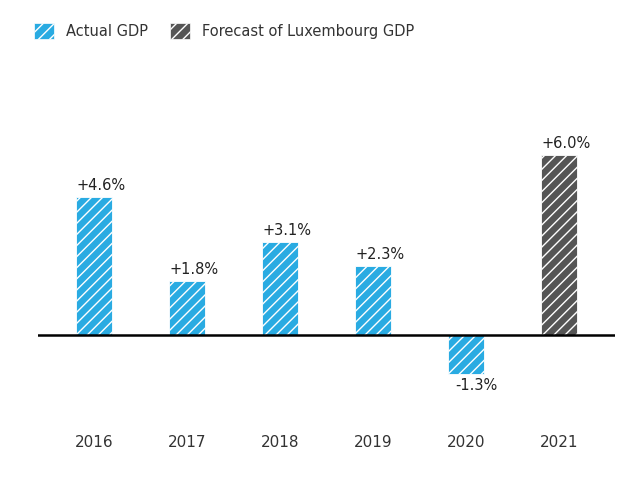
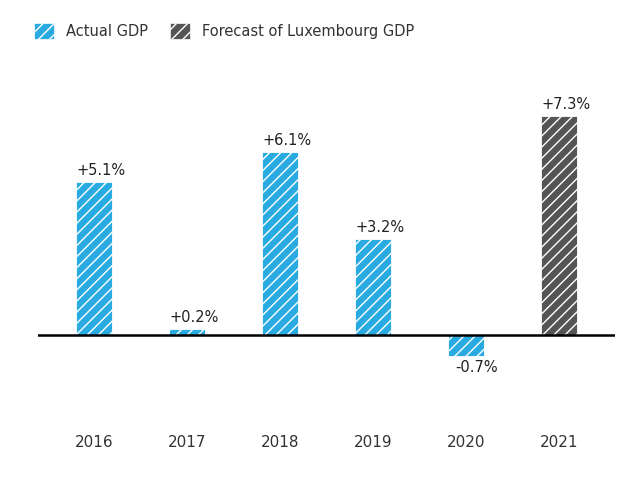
2016: +4.6% -> +5.1%
2017: +1.8% -> +0.2%
2018: +3.1% -> +6.1%
2019: +2.3% -> +3.2%
2020: -1.3% -> -0.7%
2021: +6.0% -> +7.3%
